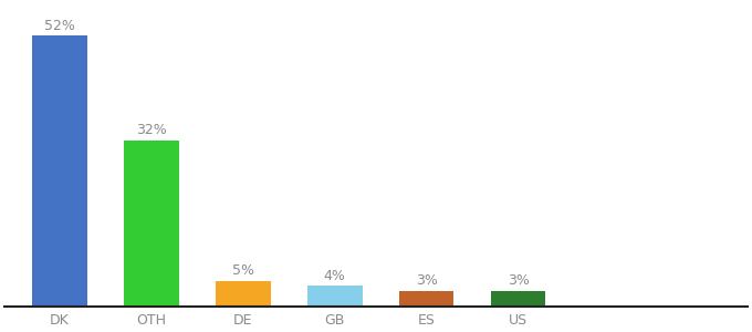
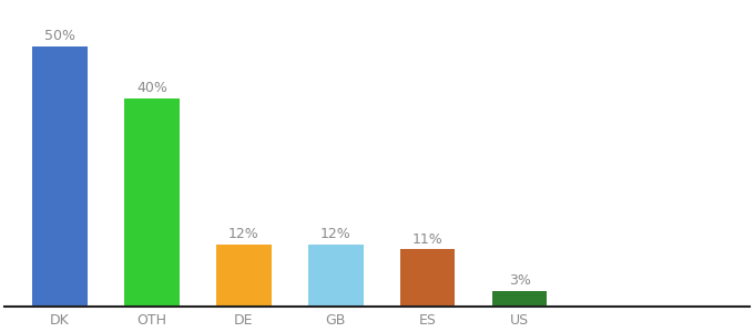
DK: 52% -> 50%
OTH: 32% -> 40%
DE: 5% -> 12%
GB: 4% -> 12%
ES: 3% -> 11%
